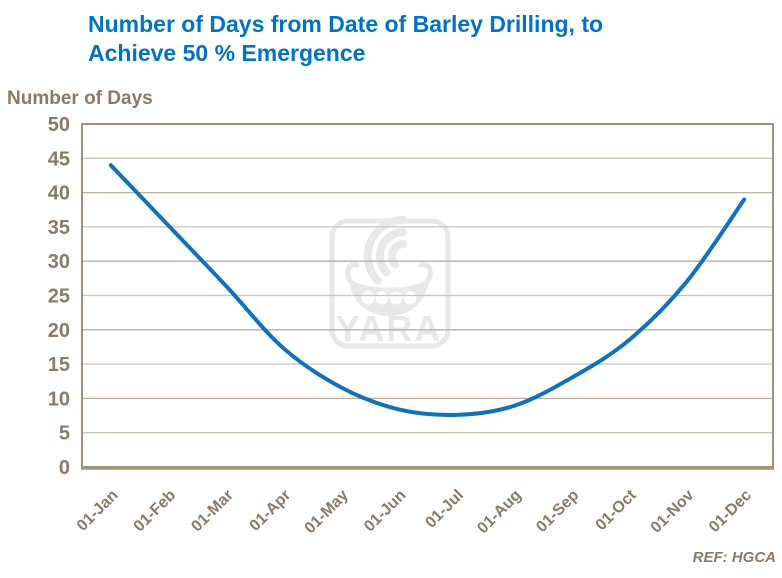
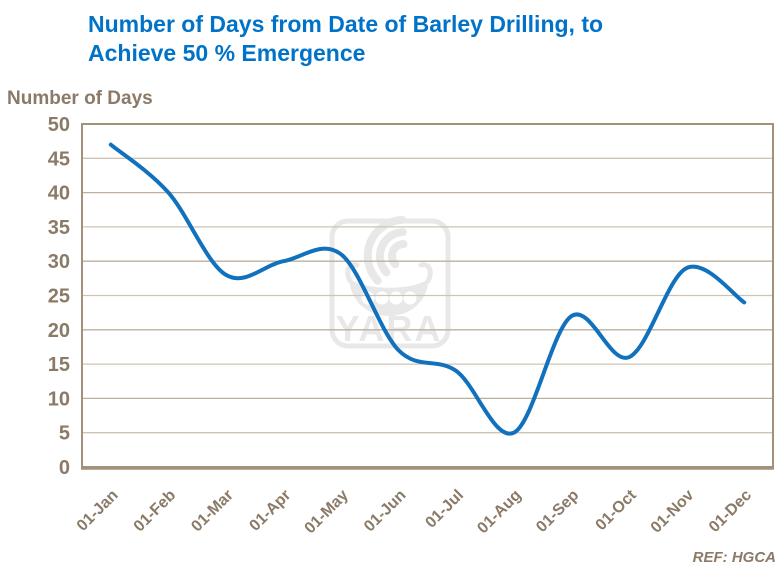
01-Jan: 44 -> 47
01-Feb: 35 -> 40
01-Mar: 26 -> 28
01-Apr: 17 -> 30
01-May: 12 -> 31
01-Jun: 8 -> 17
01-Jul: 8 -> 14
01-Aug: 9 -> 5
01-Sep: 13 -> 22
01-Oct: 18 -> 16
01-Nov: 27 -> 29
01-Dec: 39 -> 24
